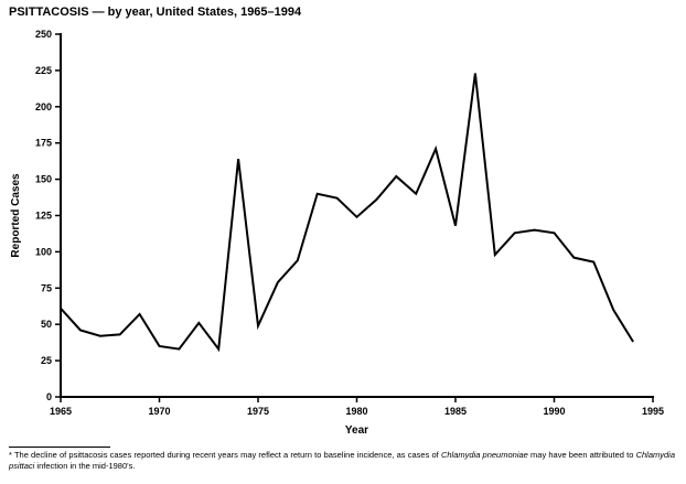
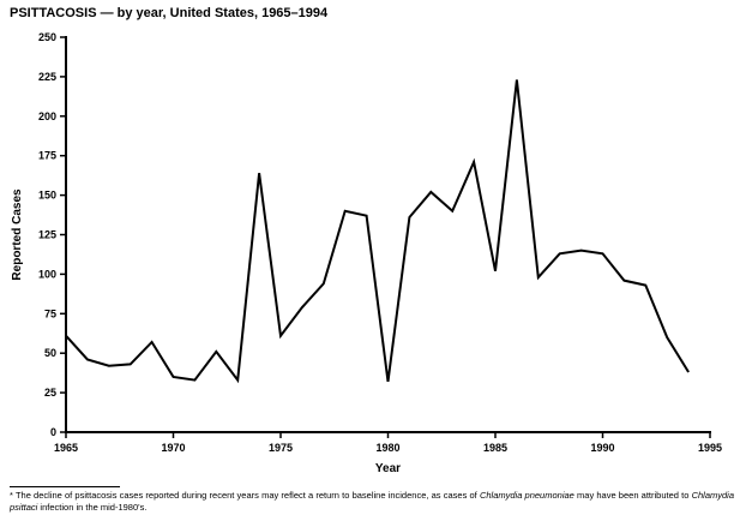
1975: 49 -> 61
1980: 124 -> 32
1985: 118 -> 102
